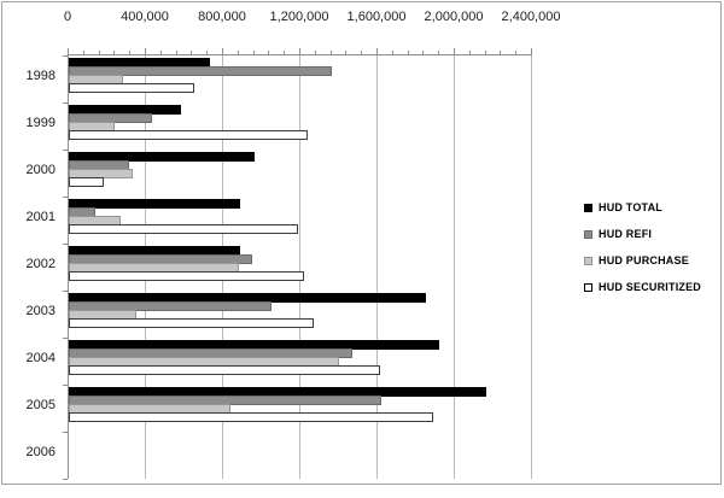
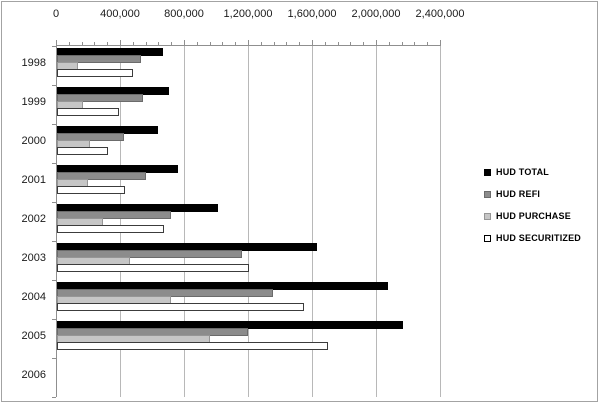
HUD TOTAL/1998: 730000 -> 660000
HUD REFI/1998: 1360000 -> 520000
HUD PURCHASE/1998: 280000 -> 130000
HUD SECURITIZED/1998: 650000 -> 480000
HUD TOTAL/1999: 580000 -> 700000
HUD REFI/1999: 430000 -> 540000
HUD PURCHASE/1999: 240000 -> 160000
HUD SECURITIZED/1999: 1240000 -> 390000
HUD TOTAL/2000: 960000 -> 630000
HUD REFI/2000: 310000 -> 420000
HUD PURCHASE/2000: 330000 -> 200000
HUD SECURITIZED/2000: 180000 -> 320000
HUD TOTAL/2001: 890000 -> 760000
HUD REFI/2001: 140000 -> 560000
HUD PURCHASE/2001: 270000 -> 200000
HUD SECURITIZED/2001: 1190000 -> 420000
HUD TOTAL/2002: 890000 -> 1000000
HUD REFI/2002: 950000 -> 720000
HUD PURCHASE/2002: 880000 -> 290000
HUD SECURITIZED/2002: 1220000 -> 670000
HUD TOTAL/2003: 1850000 -> 1620000
HUD REFI/2003: 1050000 -> 1160000
HUD PURCHASE/2003: 350000 -> 460000
HUD SECURITIZED/2003: 1270000 -> 1200000
HUD TOTAL/2004: 1920000 -> 2070000
HUD REFI/2004: 1470000 -> 1350000
HUD PURCHASE/2004: 1400000 -> 710000
HUD SECURITIZED/2004: 1610000 -> 1540000
HUD REFI/2005: 1620000 -> 1200000
HUD PURCHASE/2005: 840000 -> 960000
HUD SECURITIZED/2005: 1890000 -> 1700000
